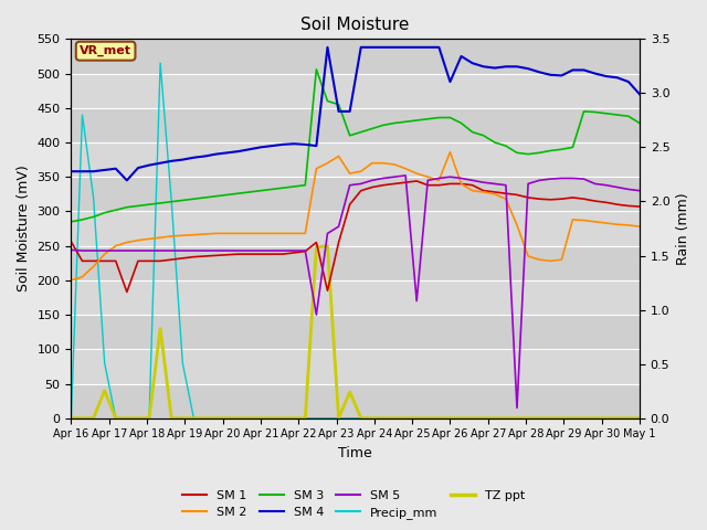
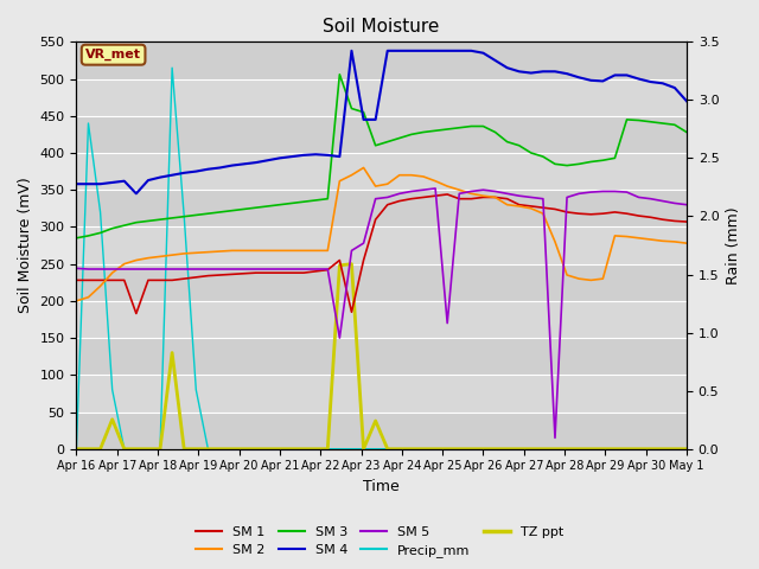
SM 1/Apr 16: 256 -> 228
SM 2/Apr 26: 386 -> 342
SM 4/Apr 26: 488 -> 535
